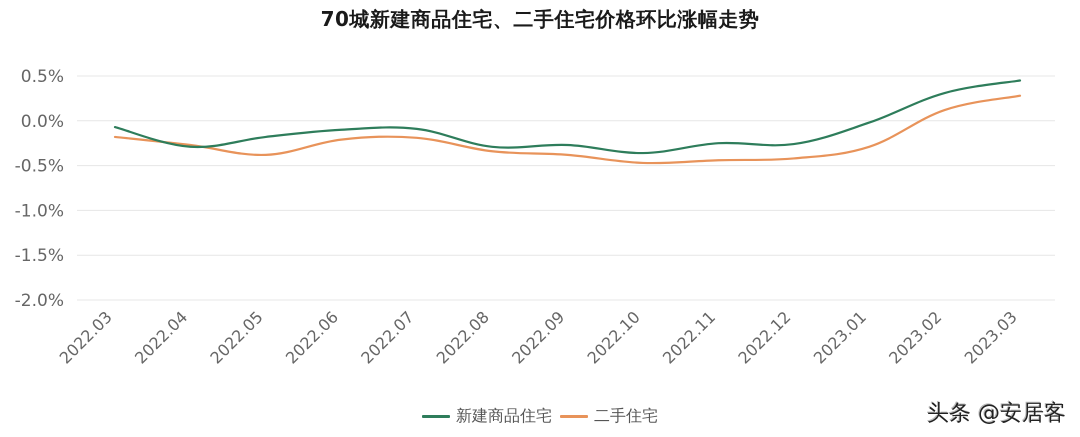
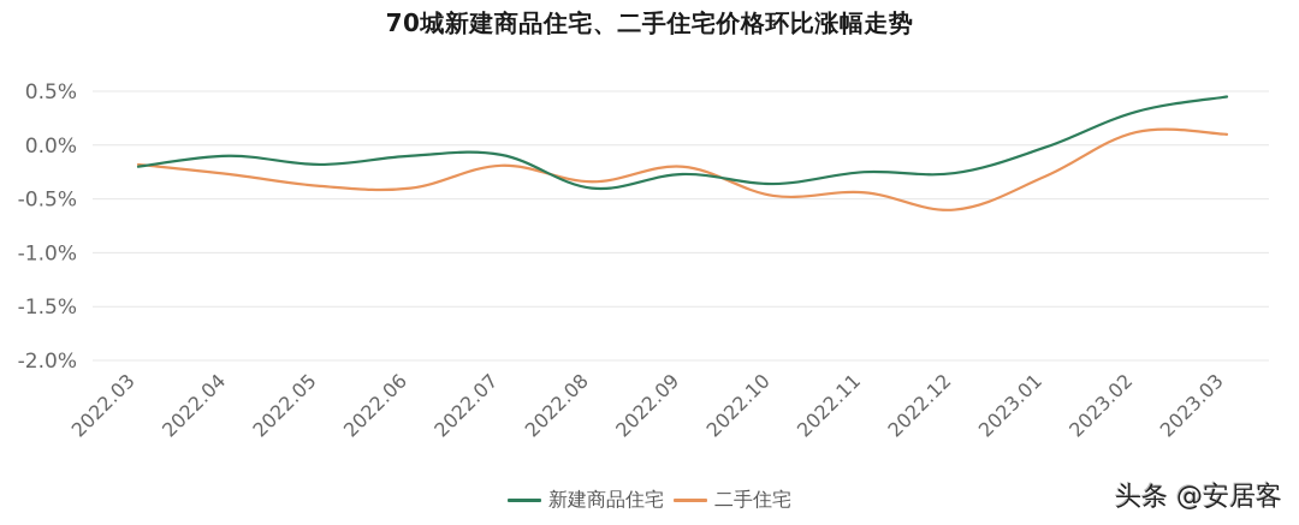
新建商品住宅/2022.03: -0.1% -> -0.2%
新建商品住宅/2022.04: -0.3% -> -0.1%
二手住宅/2022.06: -0.2% -> -0.4%
新建商品住宅/2022.08: -0.3% -> -0.4%
二手住宅/2022.09: -0.4% -> -0.2%
二手住宅/2022.12: -0.4% -> -0.6%
二手住宅/2023.03: 0.3% -> 0.1%
